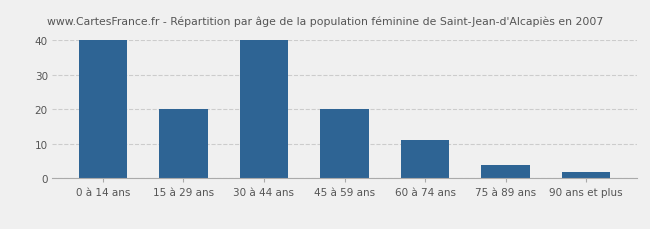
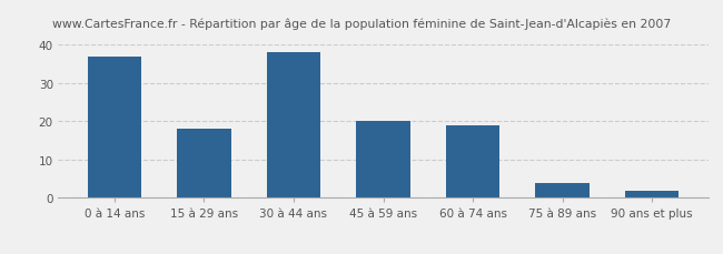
0 à 14 ans: 40 -> 37
15 à 29 ans: 20 -> 18
30 à 44 ans: 40 -> 38
60 à 74 ans: 11 -> 19
